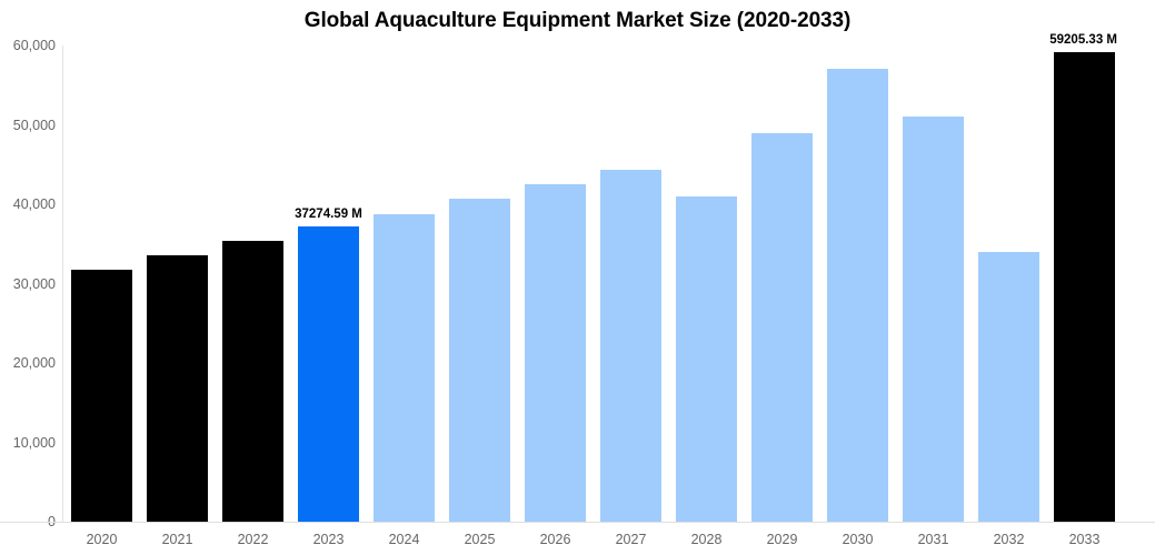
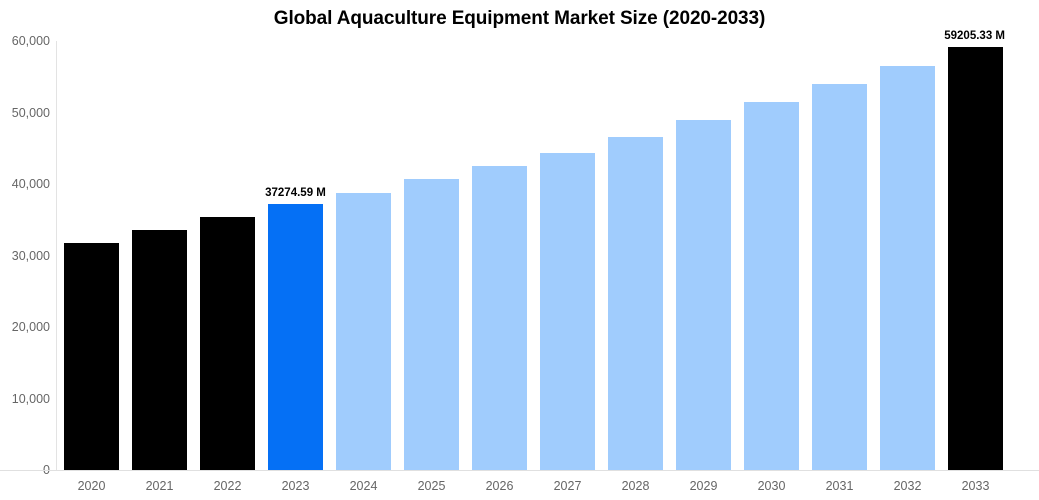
2028: 41000 -> 47000
2030: 57000 -> 51000
2031: 51000 -> 54000
2032: 34000 -> 56000
